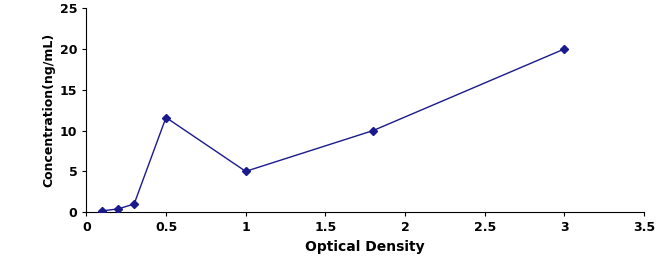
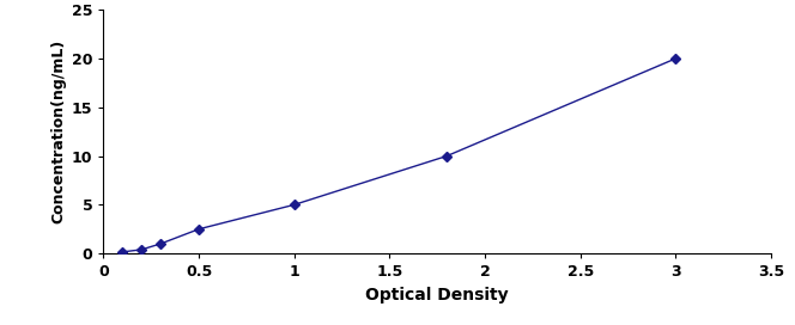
0.5: 11.6 -> 2.5
